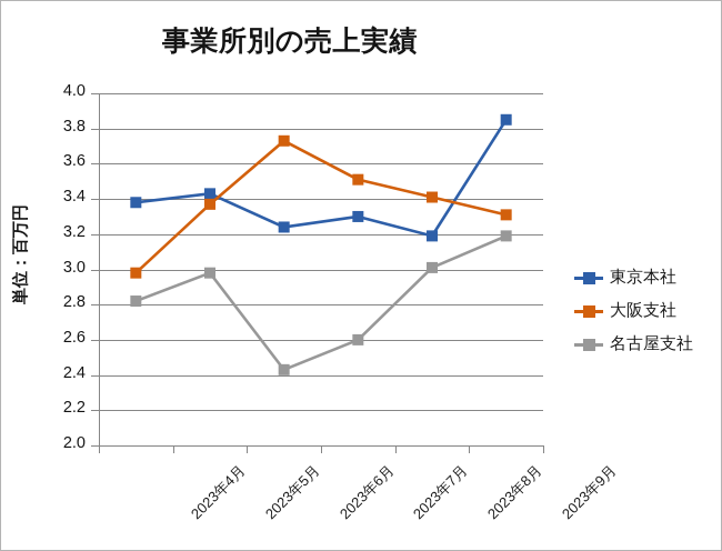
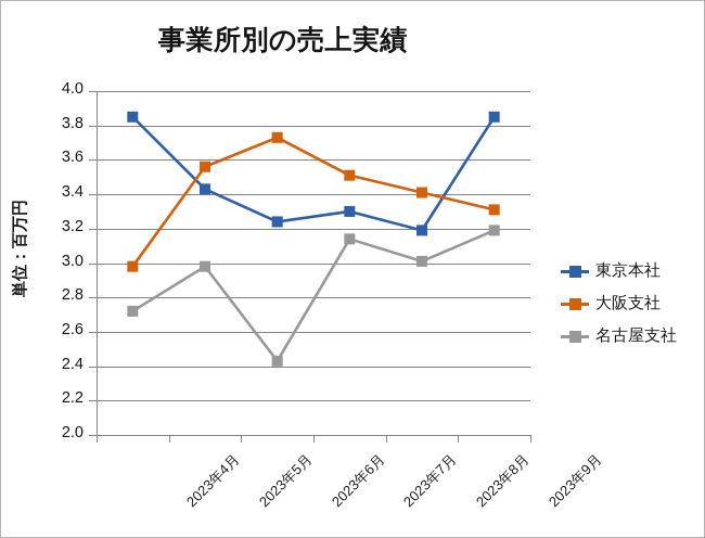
東京本社/2023年4月: 3.38 -> 3.85
名古屋支社/2023年4月: 2.82 -> 2.72
大阪支社/2023年5月: 3.37 -> 3.56
名古屋支社/2023年7月: 2.60 -> 3.14
